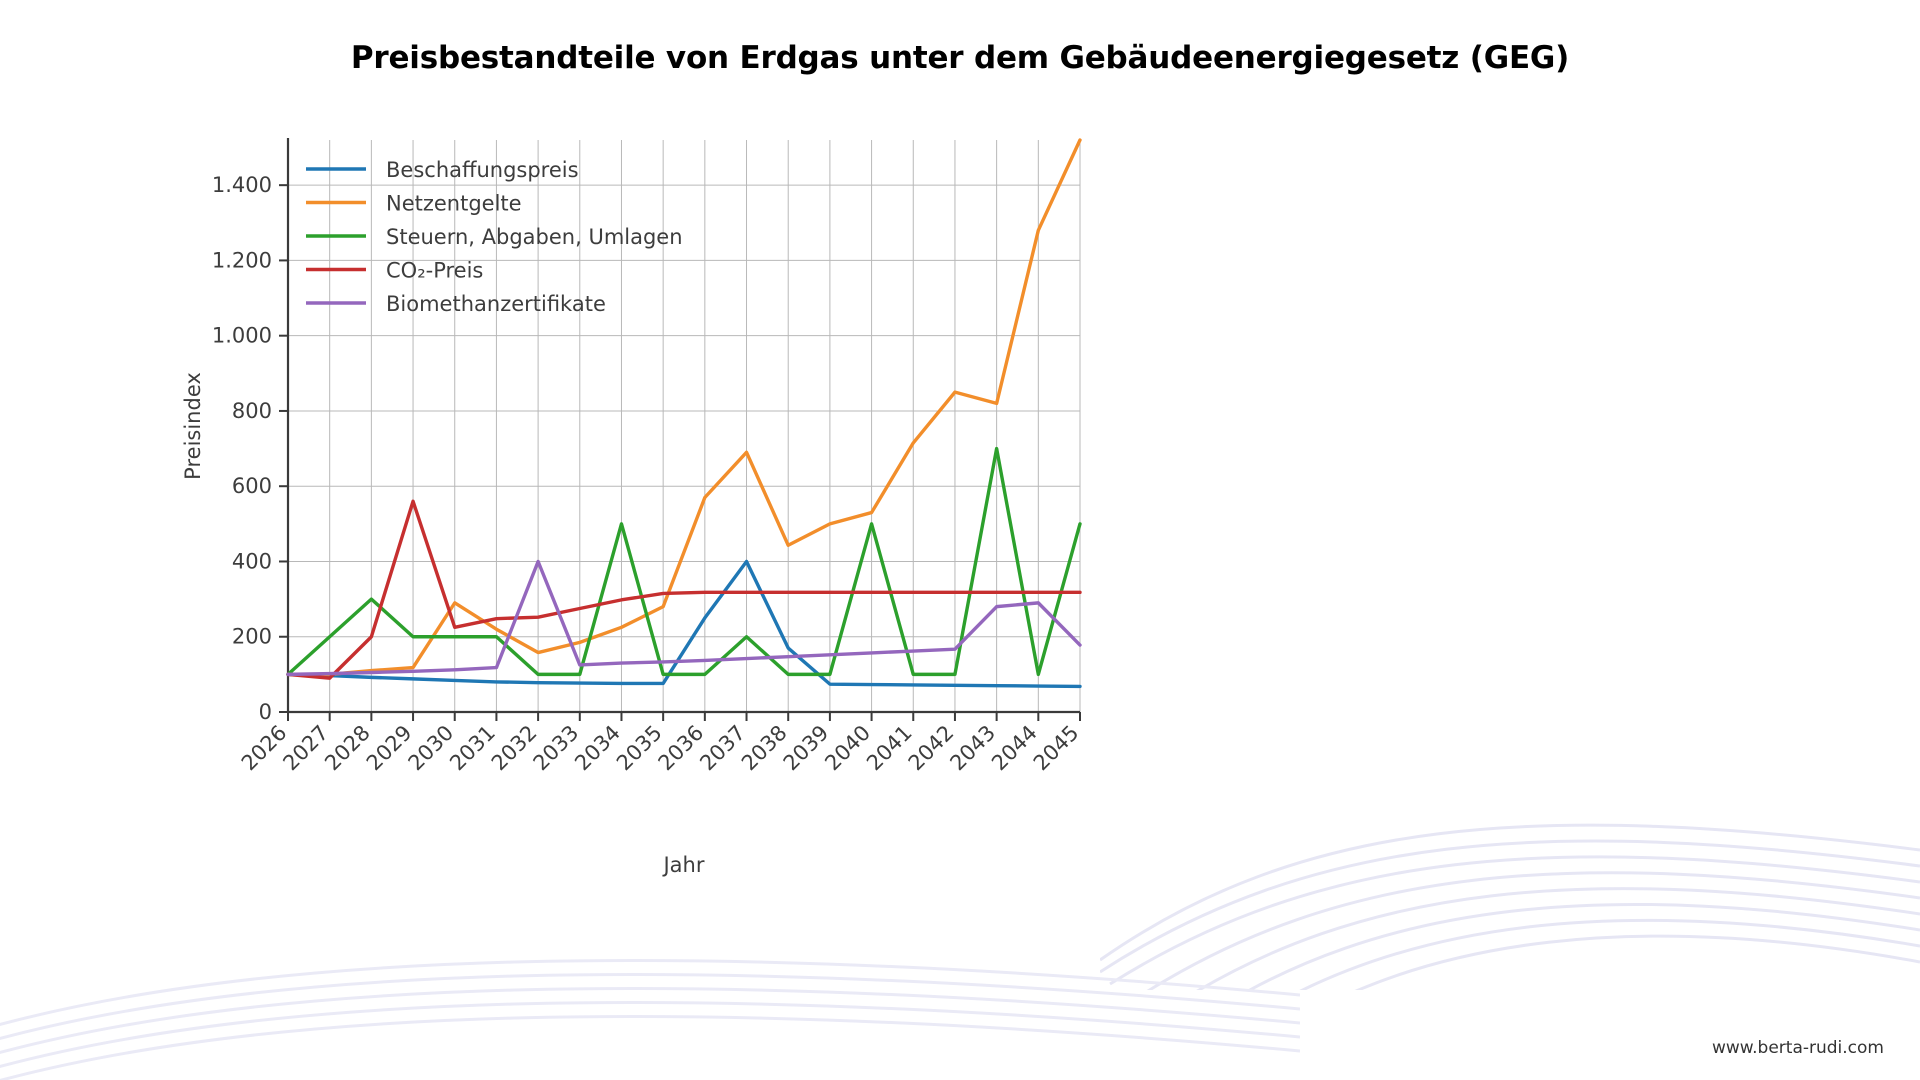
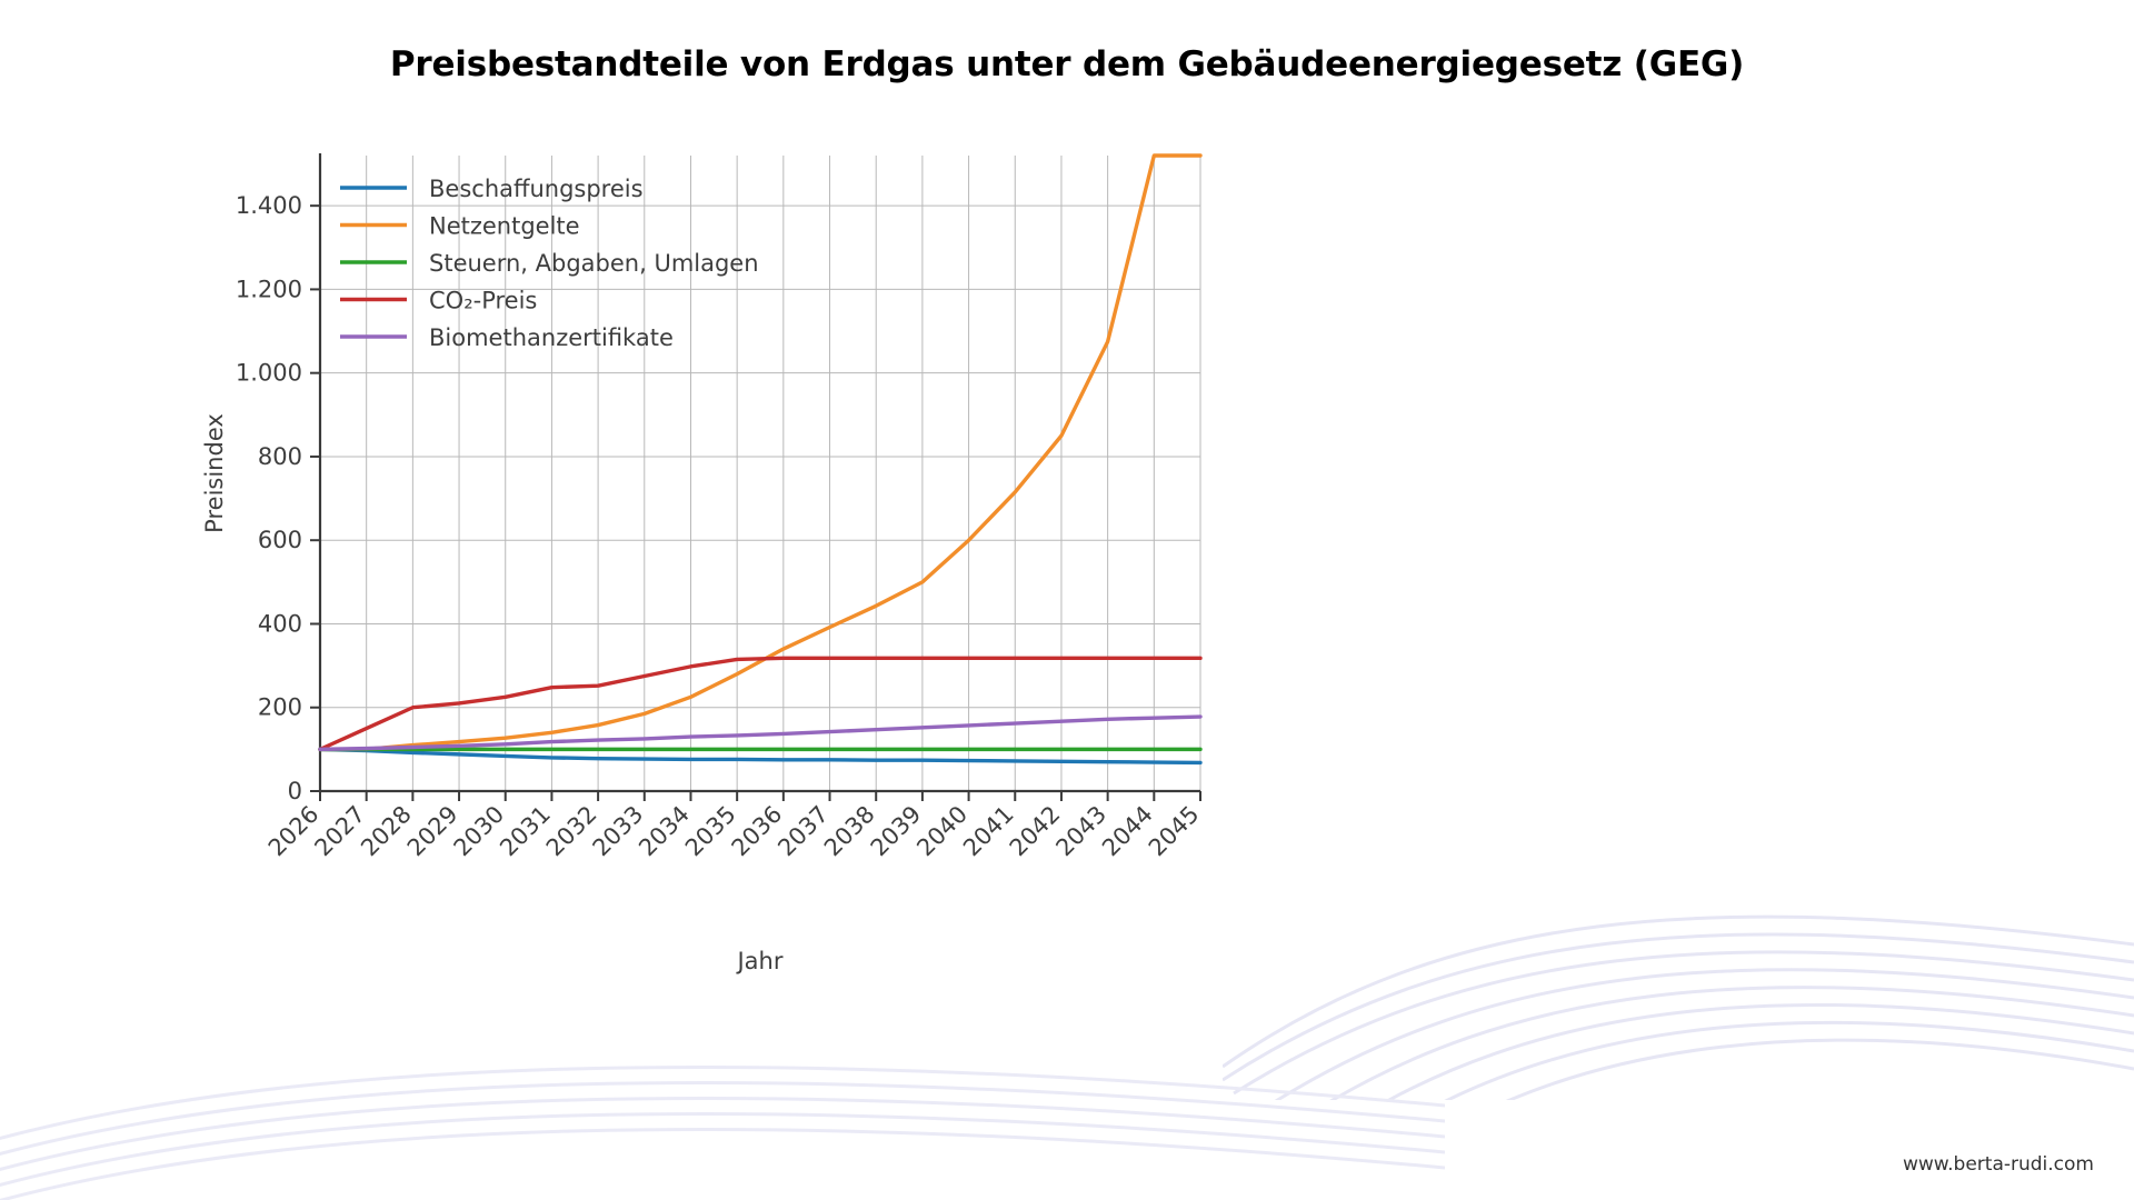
Steuern, Abgaben, Umlagen/2027: 200 -> 100
CO₂-Preis/2027: 90 -> 150
Steuern, Abgaben, Umlagen/2028: 300 -> 100
Steuern, Abgaben, Umlagen/2029: 200 -> 100
CO₂-Preis/2029: 560 -> 210
Netzentgelte/2030: 290 -> 130
Steuern, Abgaben, Umlagen/2030: 200 -> 100
Netzentgelte/2031: 220 -> 140
Steuern, Abgaben, Umlagen/2031: 200 -> 100
Biomethanzertifikate/2032: 400 -> 120
Steuern, Abgaben, Umlagen/2034: 500 -> 100
Beschaffungspreis/2036: 250 -> 80
Netzentgelte/2036: 570 -> 340
Beschaffungspreis/2037: 400 -> 80
Netzentgelte/2037: 690 -> 390
Steuern, Abgaben, Umlagen/2037: 200 -> 100
Beschaffungspreis/2038: 170 -> 70
Netzentgelte/2040: 530 -> 600
Steuern, Abgaben, Umlagen/2040: 500 -> 100
Netzentgelte/2043: 820 -> 1080
Steuern, Abgaben, Umlagen/2043: 700 -> 100
Biomethanzertifikate/2043: 280 -> 170
Netzentgelte/2044: 1280 -> 1520
Biomethanzertifikate/2044: 290 -> 180
Steuern, Abgaben, Umlagen/2045: 500 -> 100
